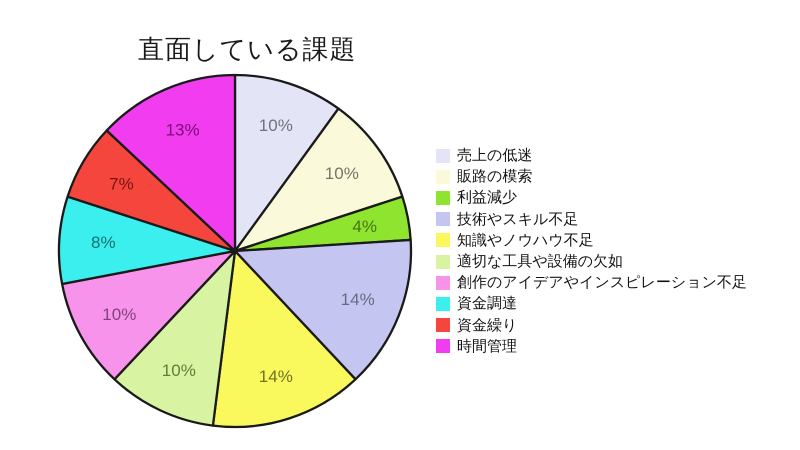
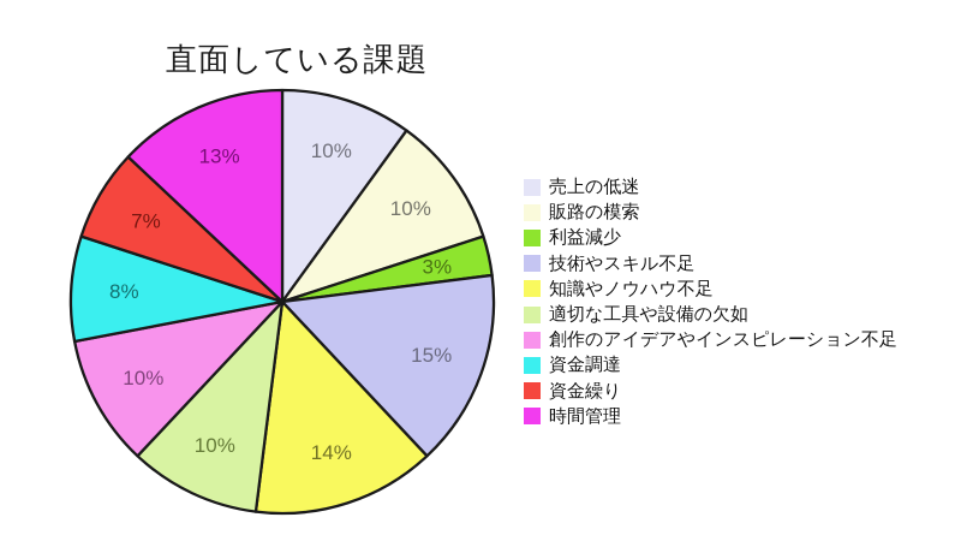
利益減少: 4% -> 3%
技術やスキル不足: 14% -> 15%
